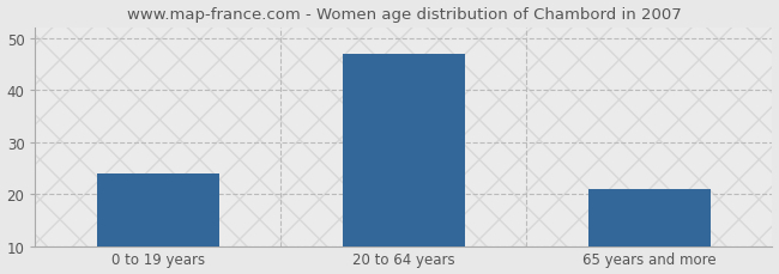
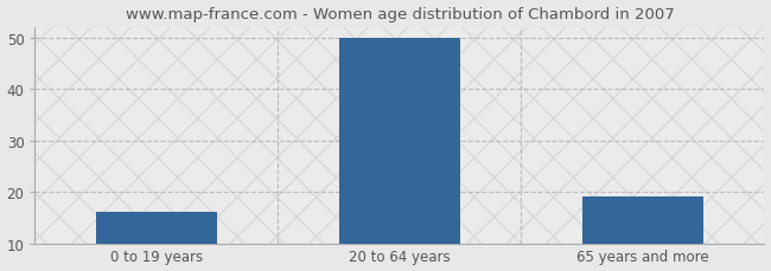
0 to 19 years: 24 -> 16
20 to 64 years: 47 -> 50
65 years and more: 21 -> 19
